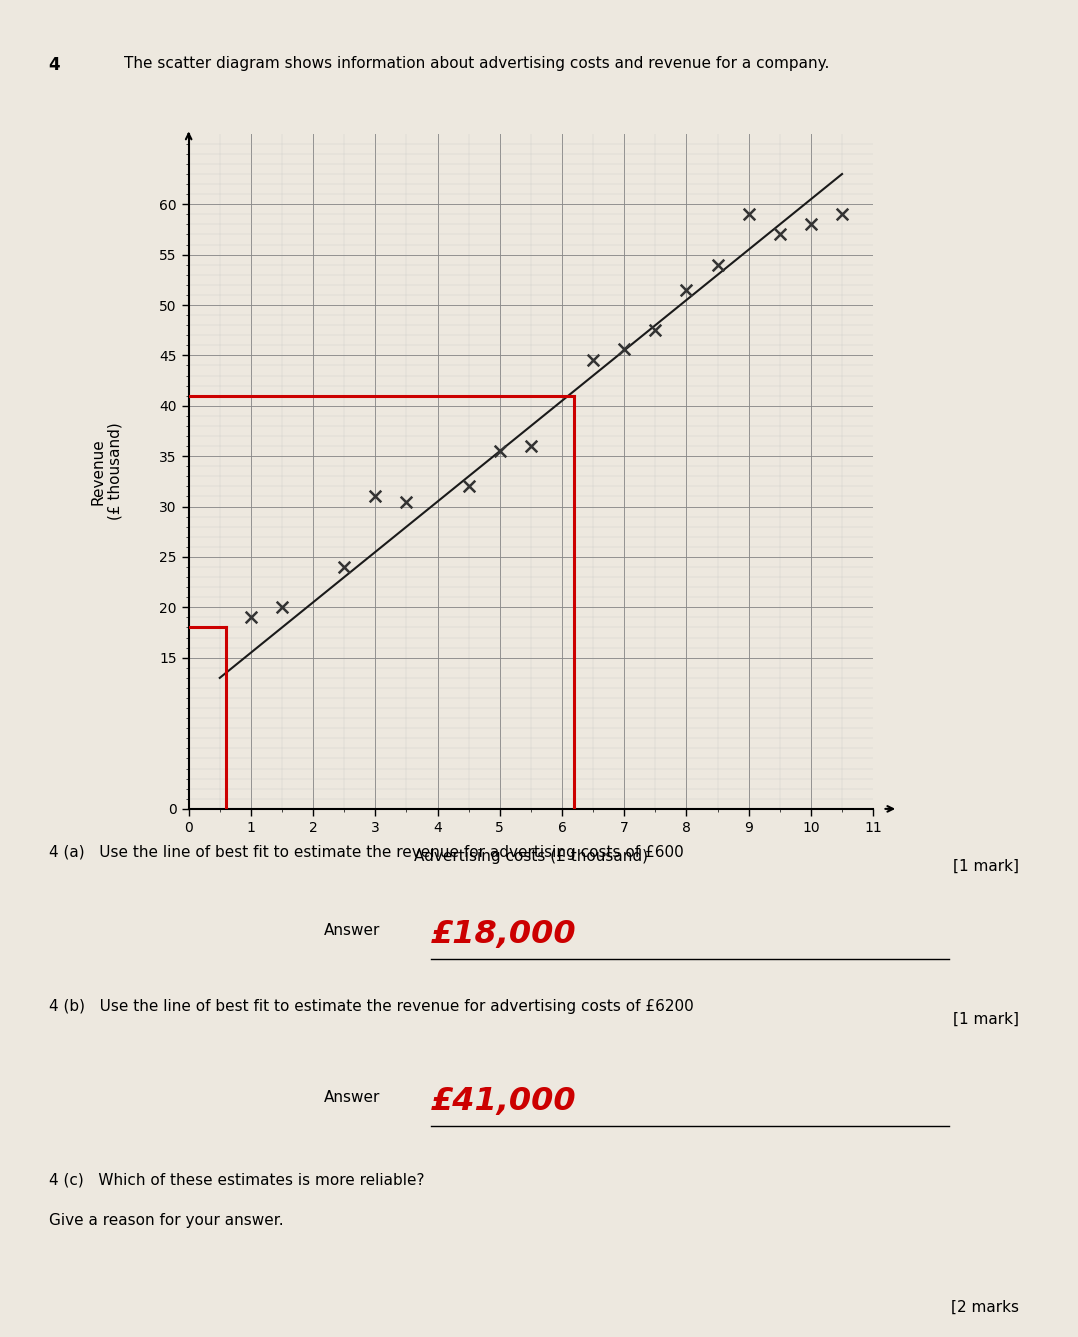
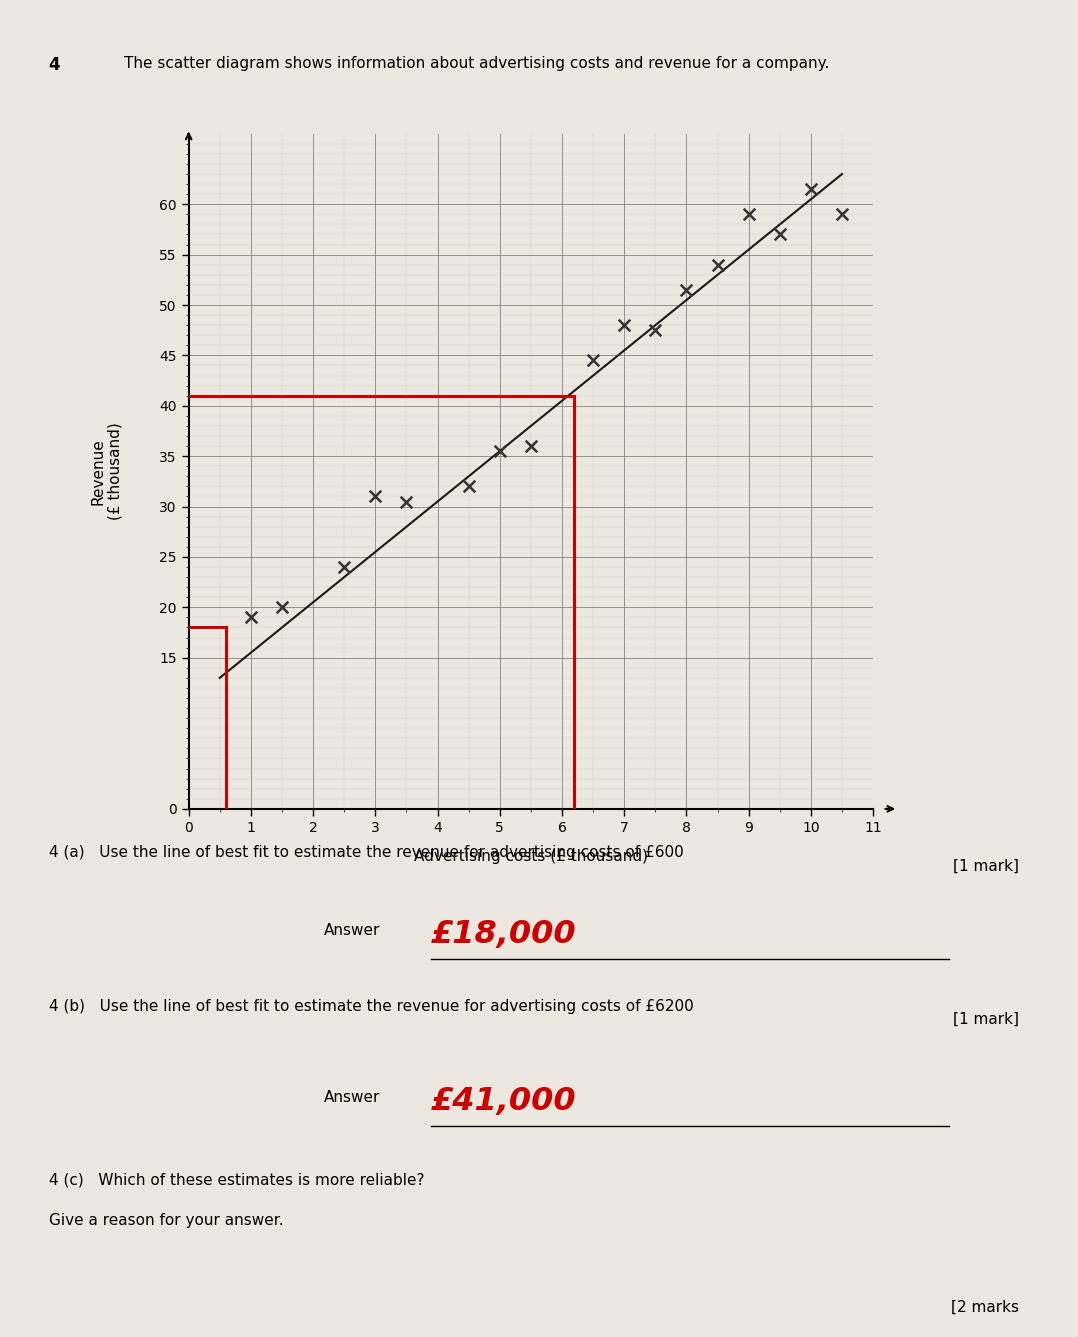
7: 45.6 -> 48.0
10: 58.0 -> 61.5
